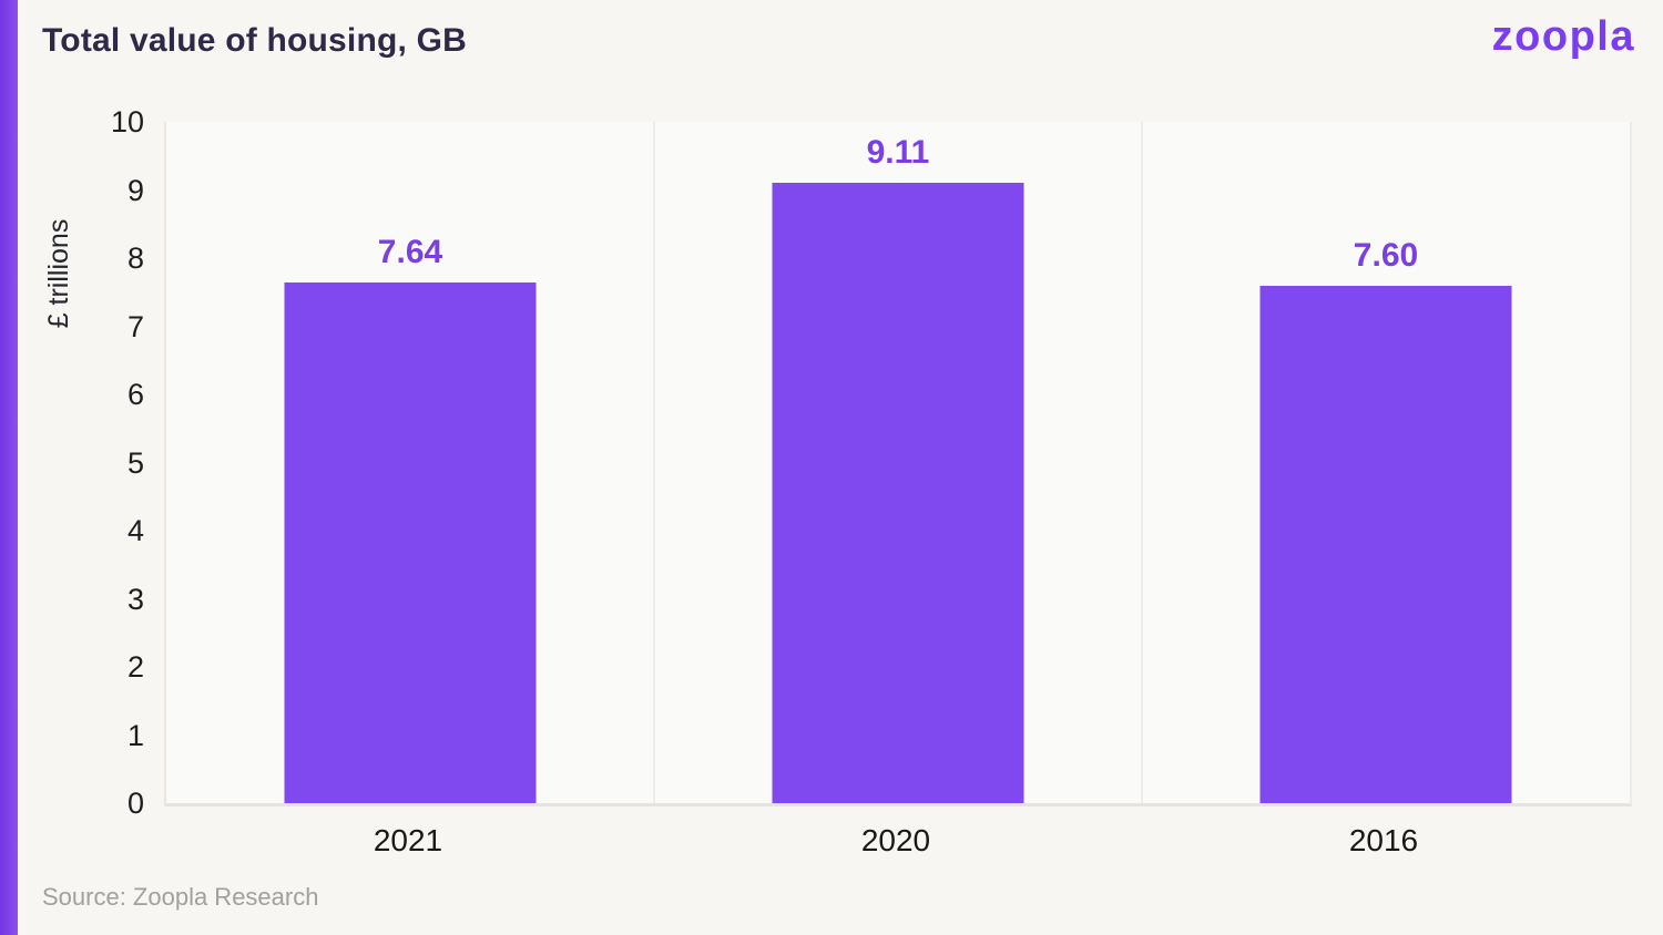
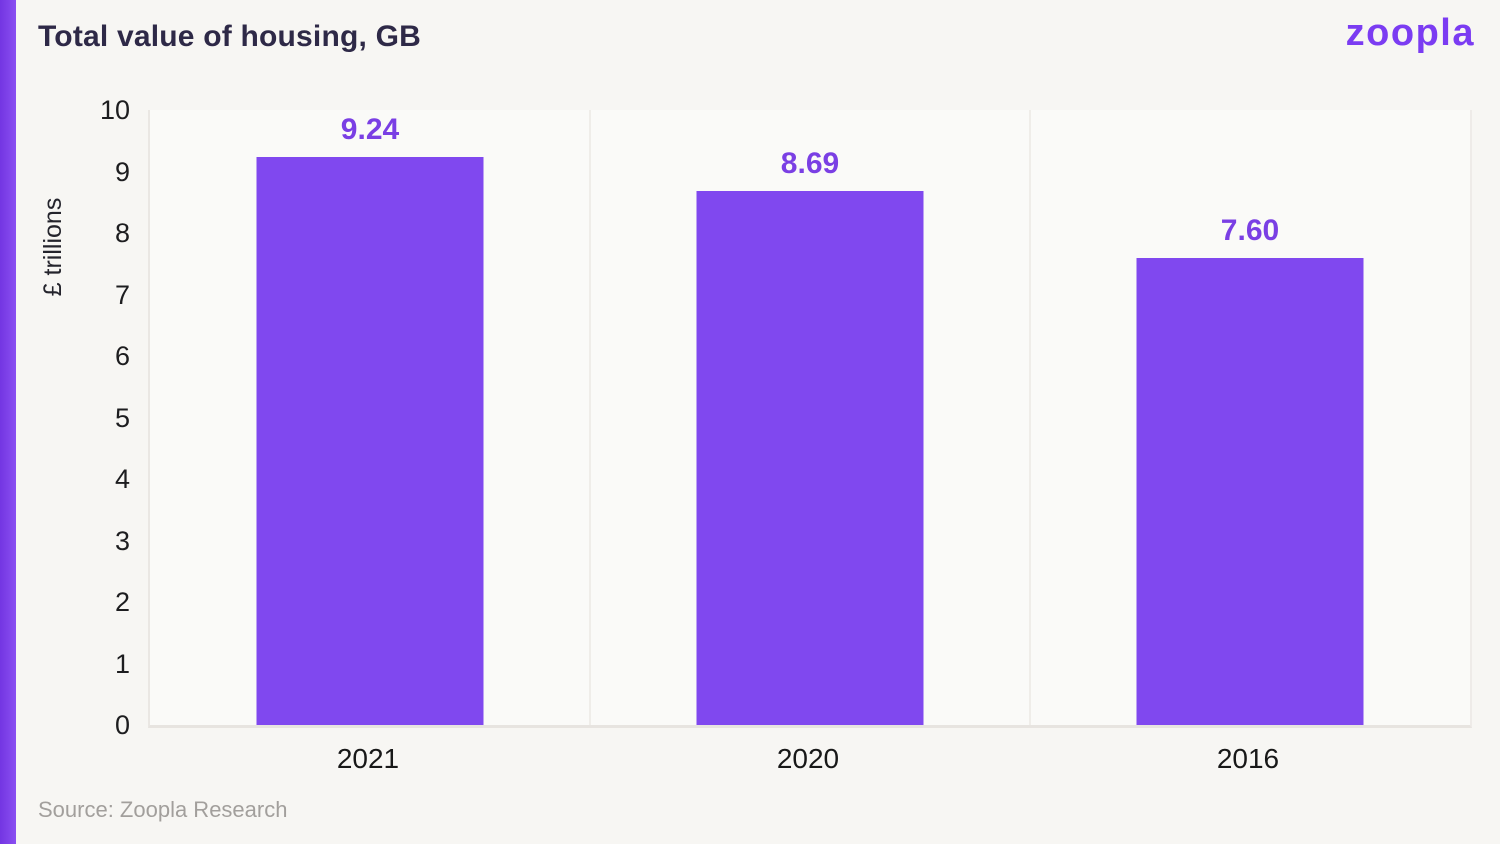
2021: 7.64 -> 9.24
2020: 9.11 -> 8.69
